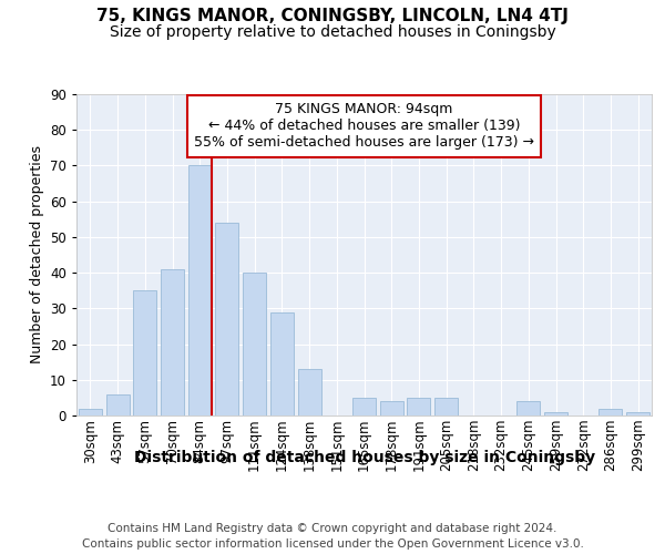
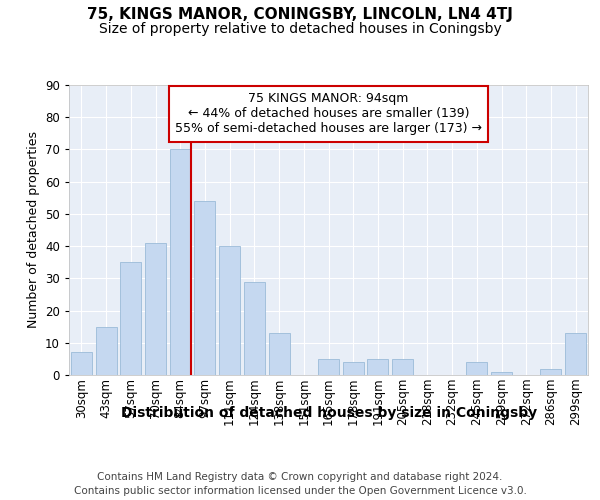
30sqm: 2 -> 7
43sqm: 6 -> 15
299sqm: 1 -> 13
